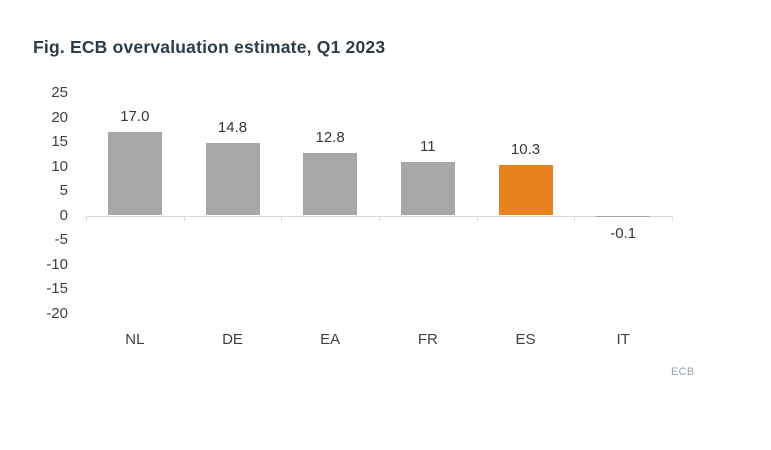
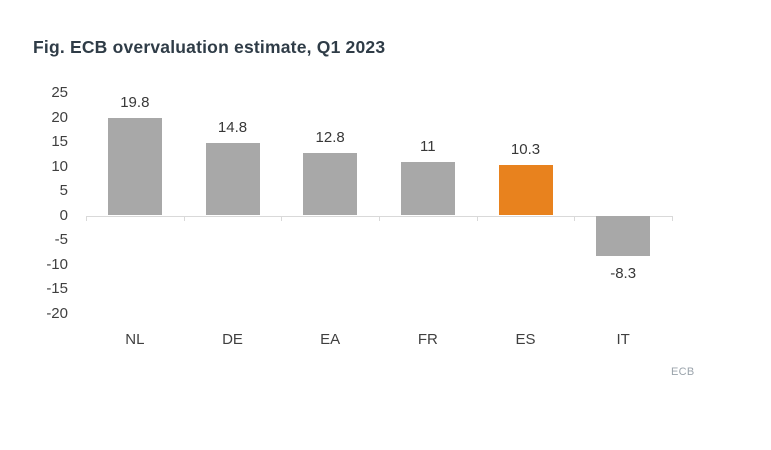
NL: 17.0 -> 19.8
IT: -0.1 -> -8.3
